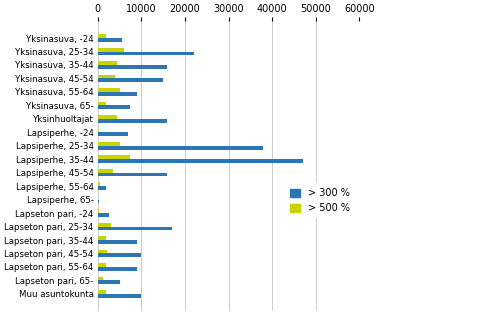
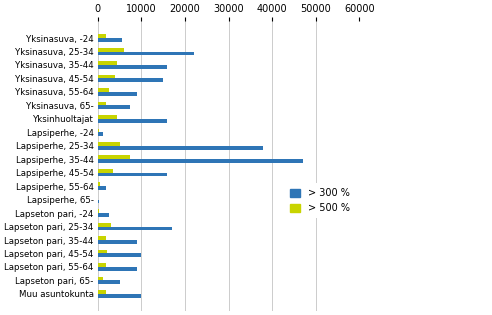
> 500 %/Yksinasuva, 55-64: 5000 -> 2500
> 300 %/Lapsiperhe, -24: 7000 -> 1200
